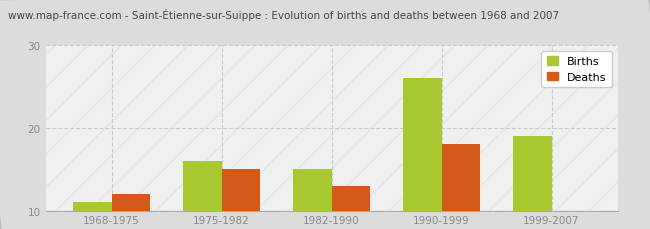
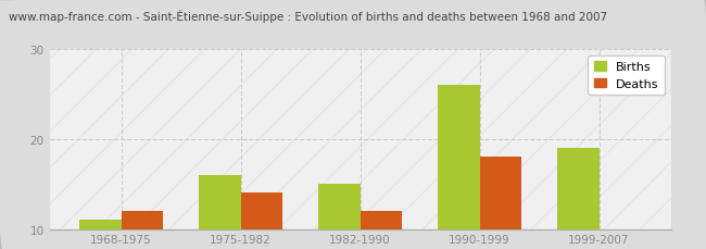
Deaths/1975-1982: 15 -> 14
Deaths/1982-1990: 13 -> 12
